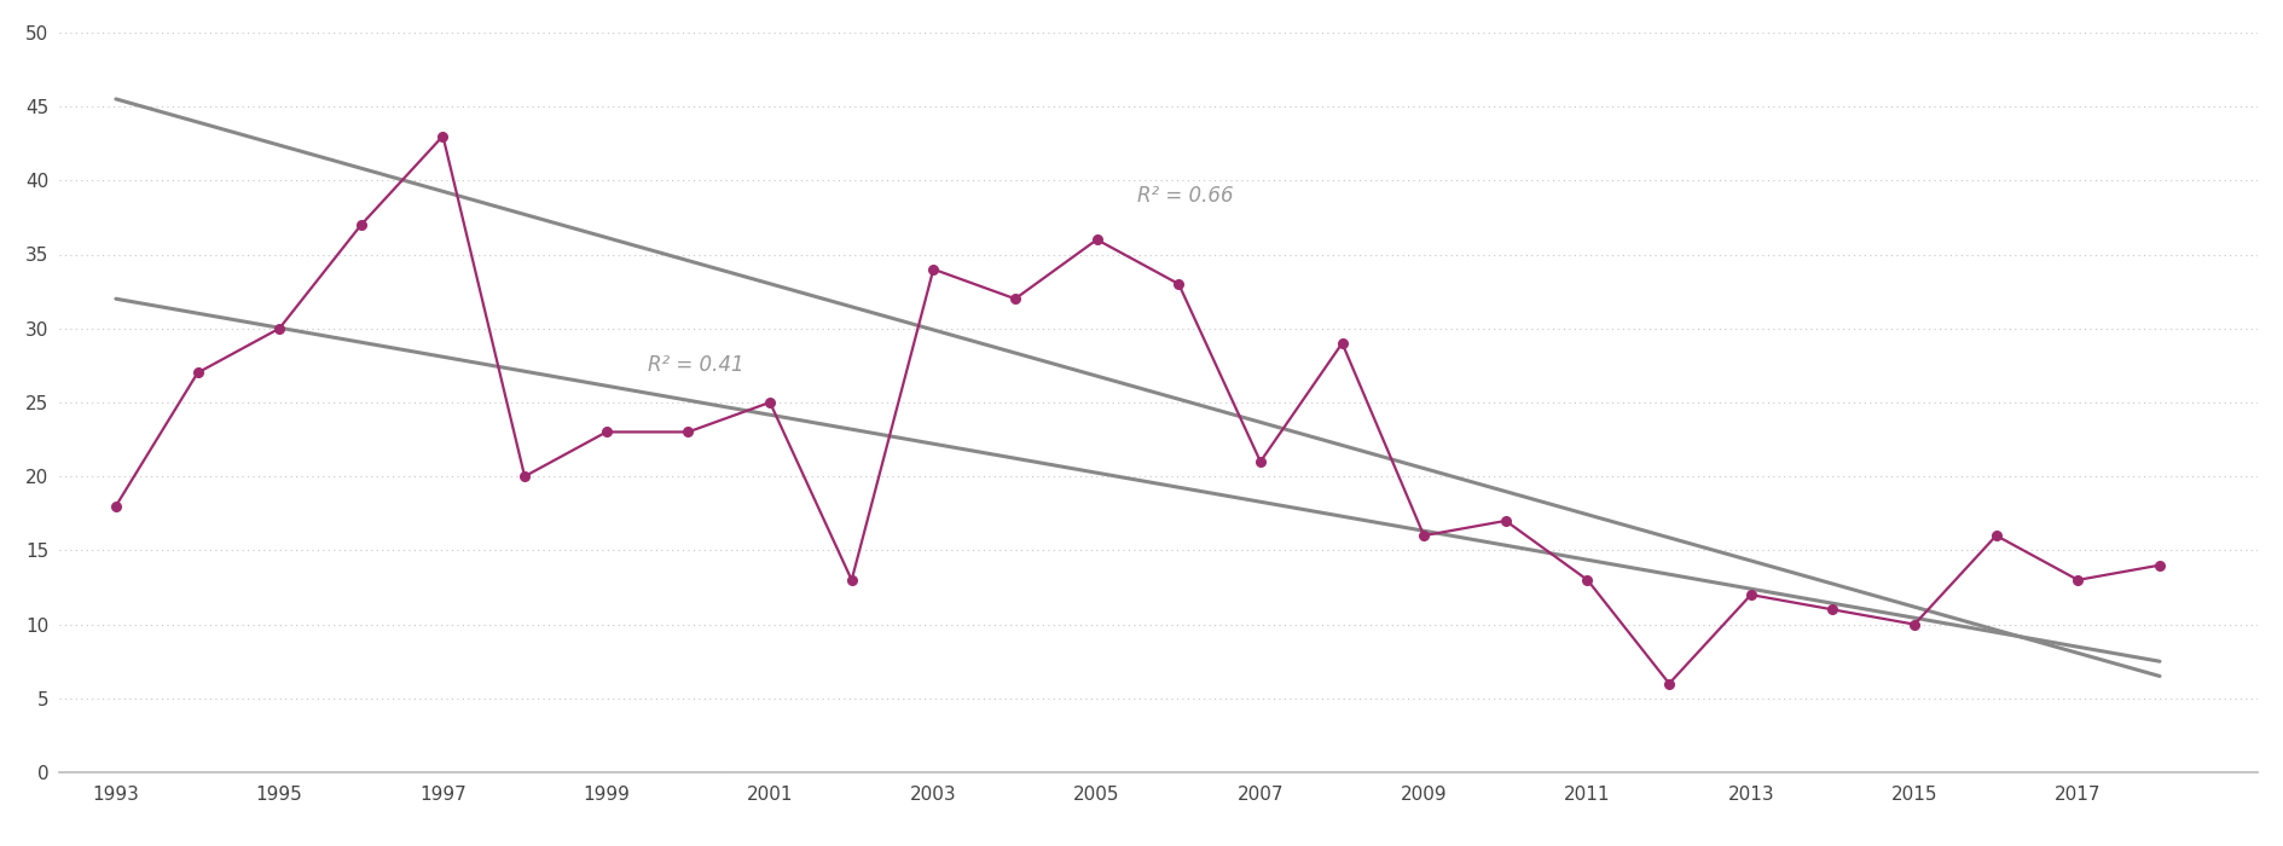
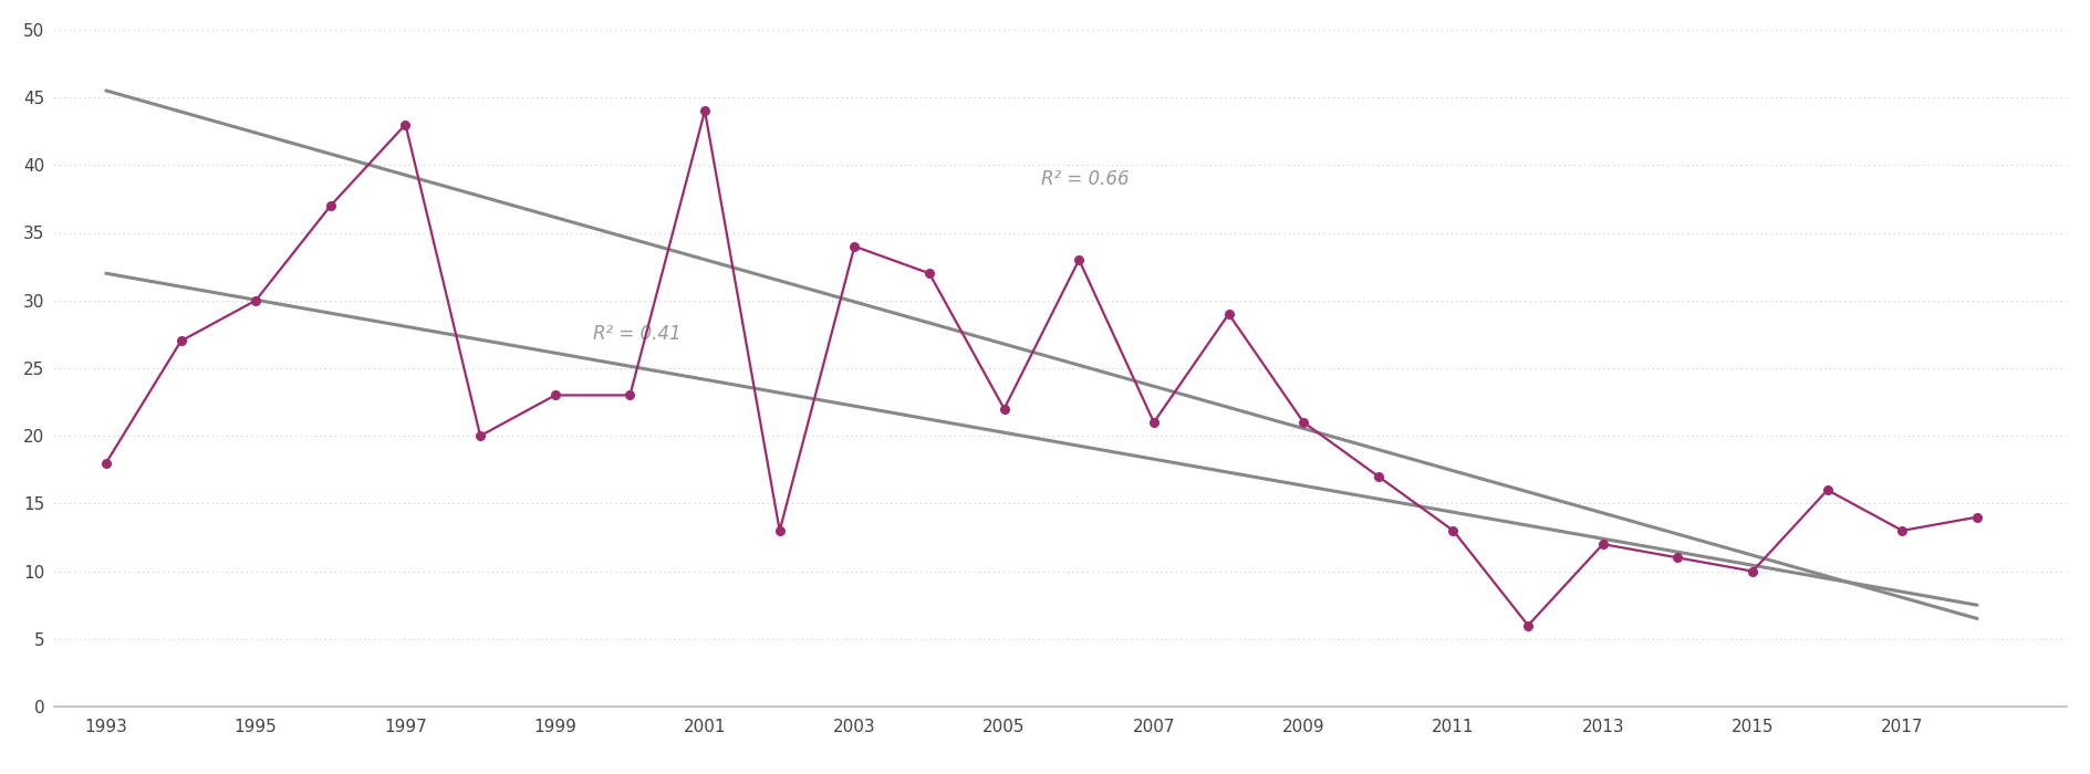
2001: 25 -> 44
2005: 36 -> 22
2009: 16 -> 21
